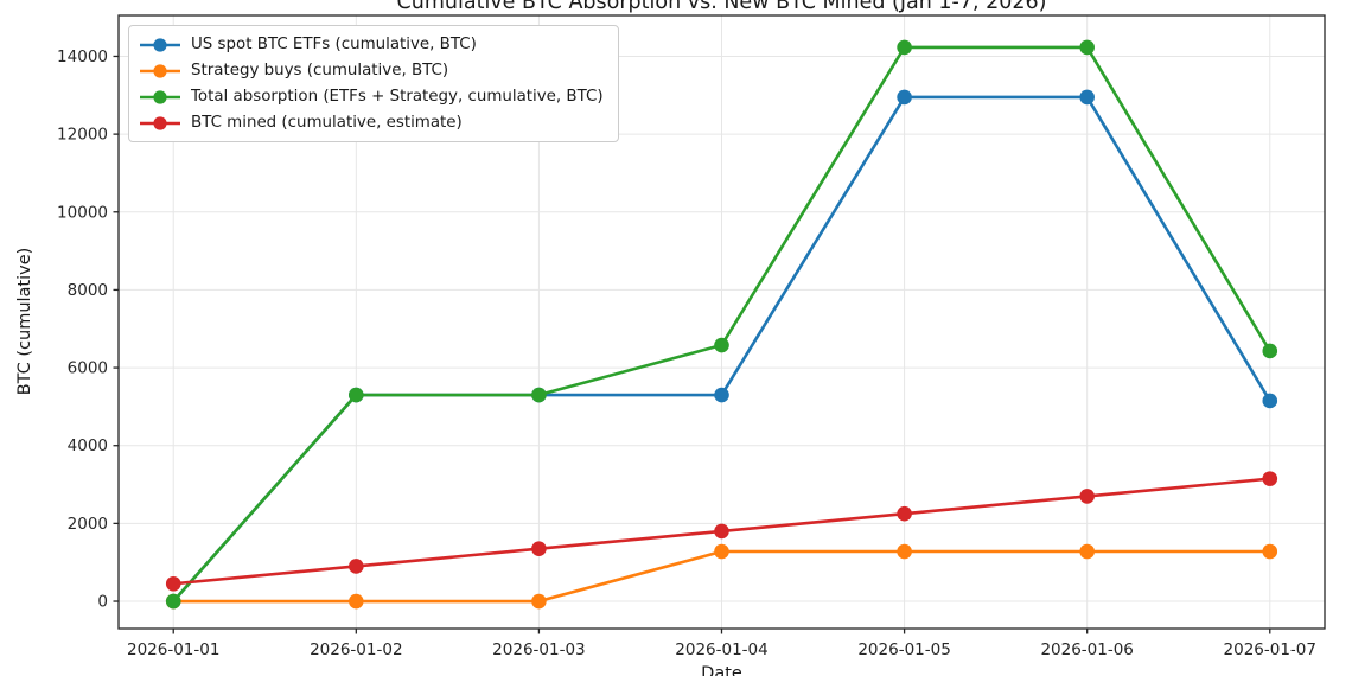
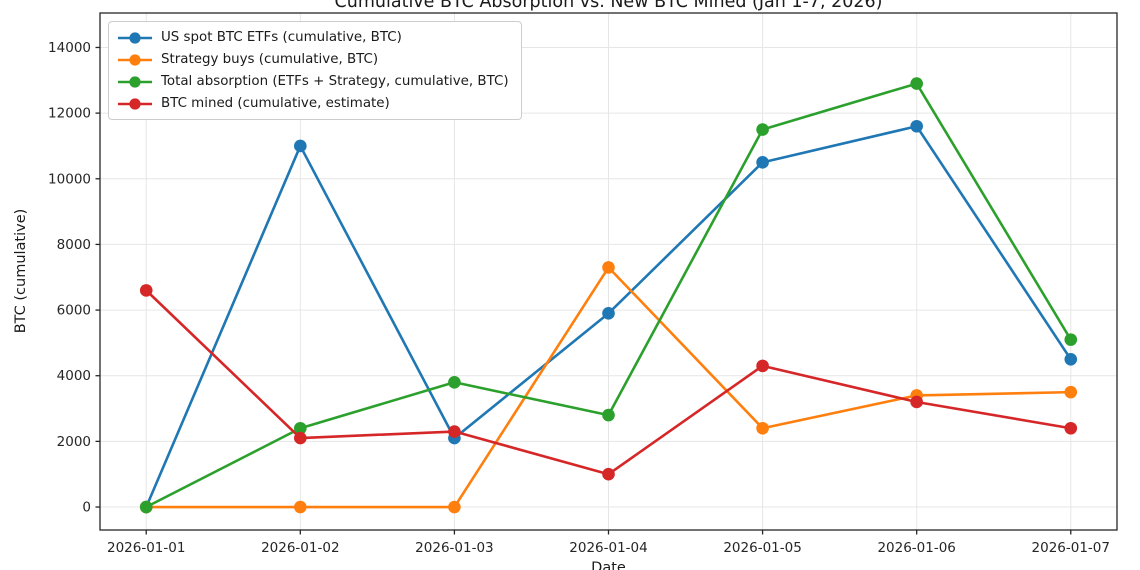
BTC mined (cumulative, estimate)/2026-01-01: 400 -> 6600
US spot BTC ETFs (cumulative, BTC)/2026-01-02: 5300 -> 11000
Total absorption (ETFs + Strategy, cumulative, BTC)/2026-01-02: 5300 -> 2400
BTC mined (cumulative, estimate)/2026-01-02: 900 -> 2100
US spot BTC ETFs (cumulative, BTC)/2026-01-03: 5300 -> 2100
Total absorption (ETFs + Strategy, cumulative, BTC)/2026-01-03: 5300 -> 3800
BTC mined (cumulative, estimate)/2026-01-03: 1400 -> 2300
US spot BTC ETFs (cumulative, BTC)/2026-01-04: 5300 -> 5900
Strategy buys (cumulative, BTC)/2026-01-04: 1300 -> 7300
Total absorption (ETFs + Strategy, cumulative, BTC)/2026-01-04: 6600 -> 2800
BTC mined (cumulative, estimate)/2026-01-04: 1800 -> 1000
US spot BTC ETFs (cumulative, BTC)/2026-01-05: 13000 -> 10500
Strategy buys (cumulative, BTC)/2026-01-05: 1300 -> 2400
Total absorption (ETFs + Strategy, cumulative, BTC)/2026-01-05: 14200 -> 11500
BTC mined (cumulative, estimate)/2026-01-05: 2200 -> 4300
US spot BTC ETFs (cumulative, BTC)/2026-01-06: 13000 -> 11600
Strategy buys (cumulative, BTC)/2026-01-06: 1300 -> 3400
Total absorption (ETFs + Strategy, cumulative, BTC)/2026-01-06: 14200 -> 12900
BTC mined (cumulative, estimate)/2026-01-06: 2700 -> 3200
US spot BTC ETFs (cumulative, BTC)/2026-01-07: 5200 -> 4500
Strategy buys (cumulative, BTC)/2026-01-07: 1300 -> 3500
Total absorption (ETFs + Strategy, cumulative, BTC)/2026-01-07: 6400 -> 5100
BTC mined (cumulative, estimate)/2026-01-07: 3200 -> 2400
